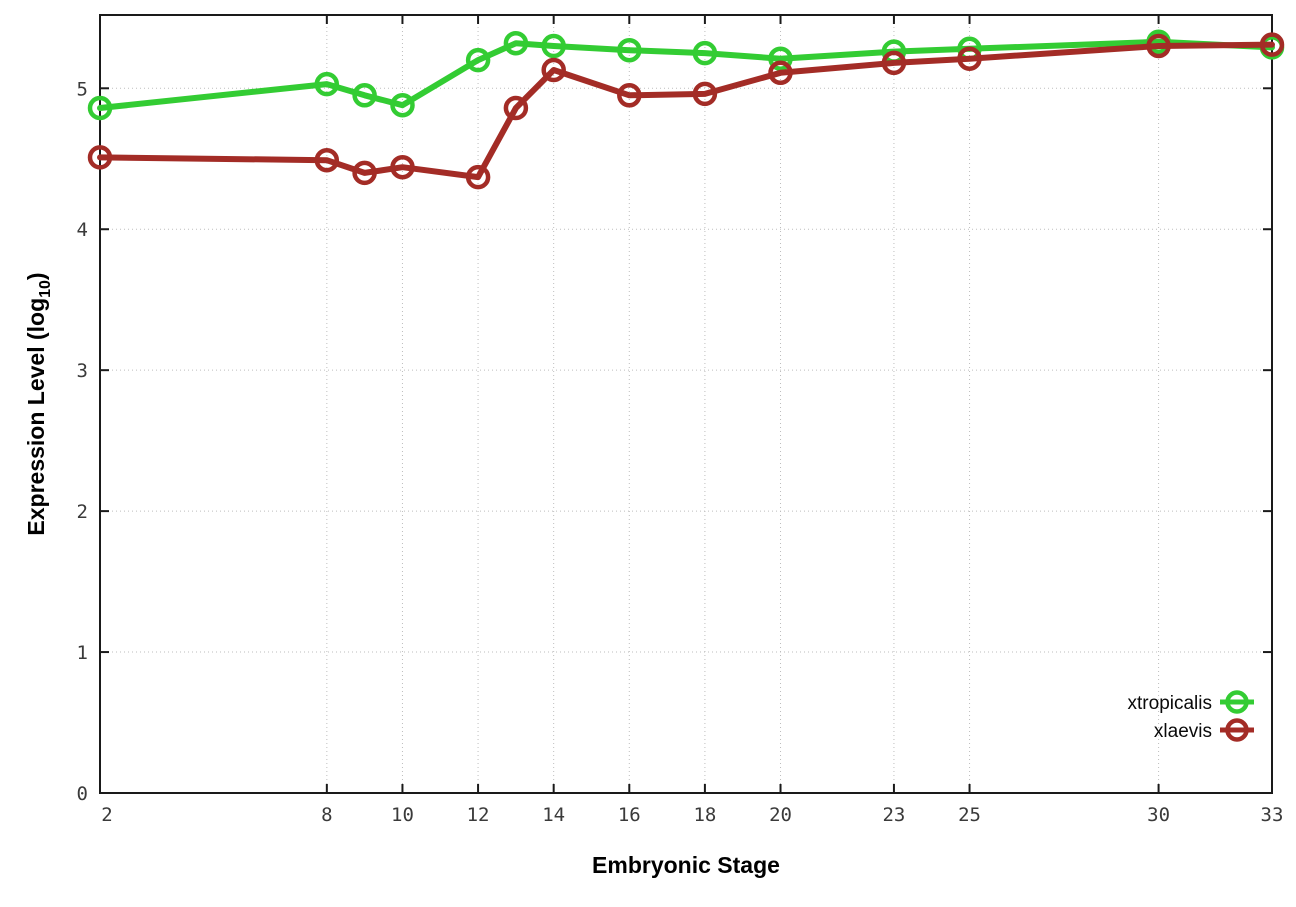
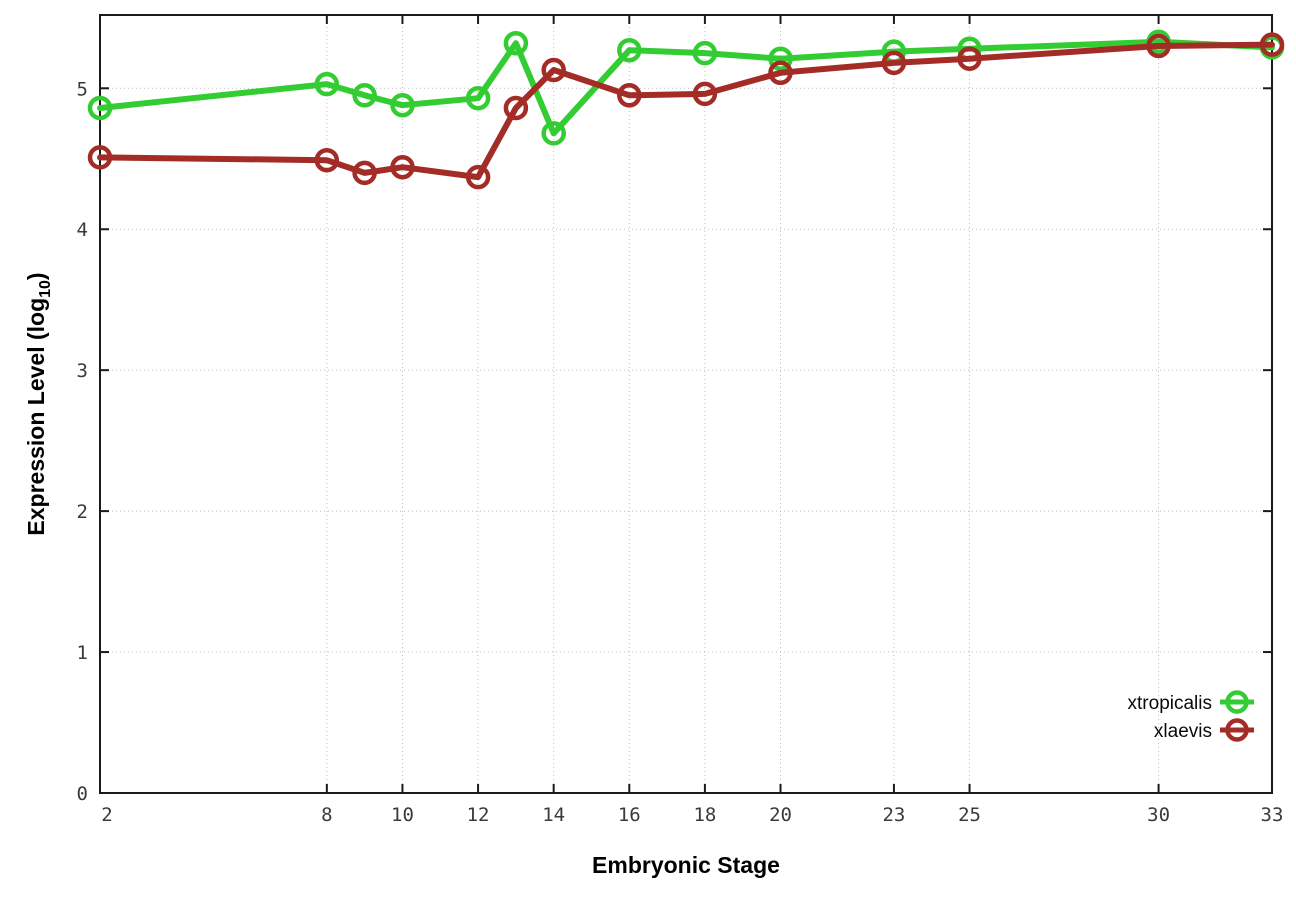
xtropicalis/12: 5.20 -> 4.93
xtropicalis/14: 5.30 -> 4.68
